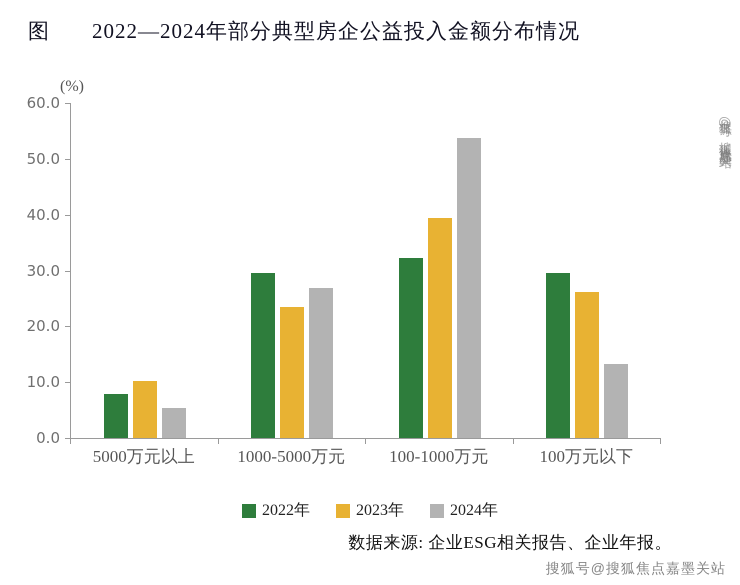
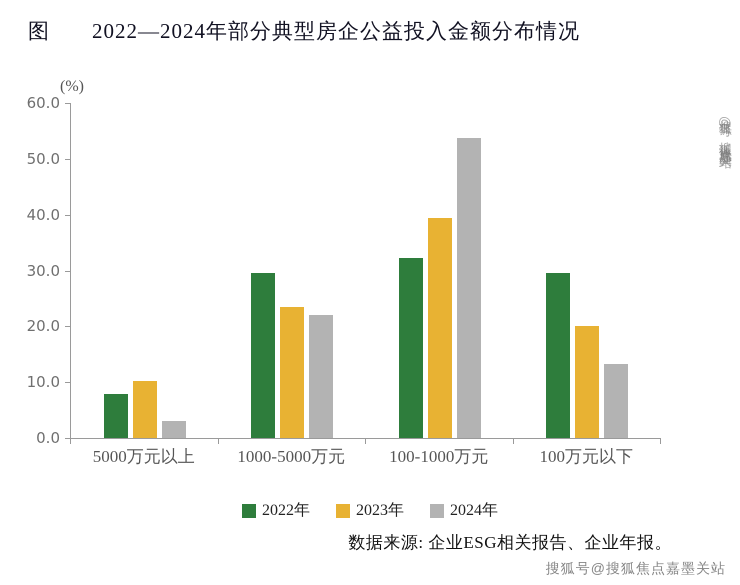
2024年/5000万元以上: 5 -> 3
2024年/1000-5000万元: 27 -> 22
2023年/100万元以下: 26 -> 20
